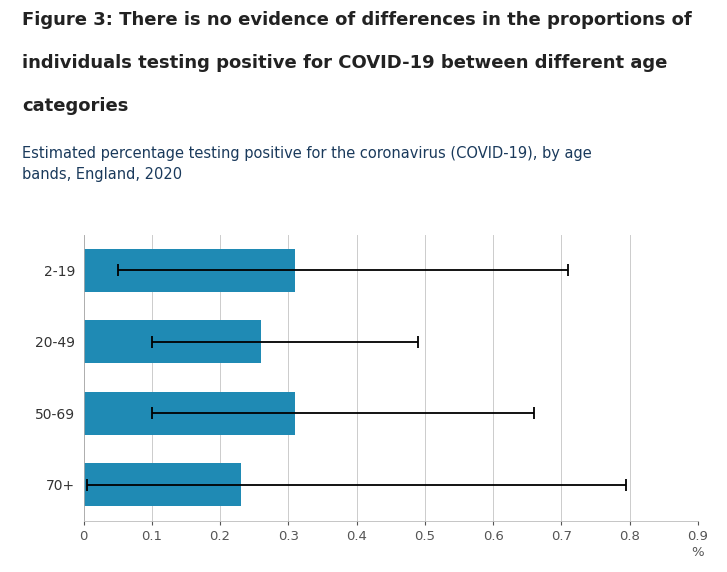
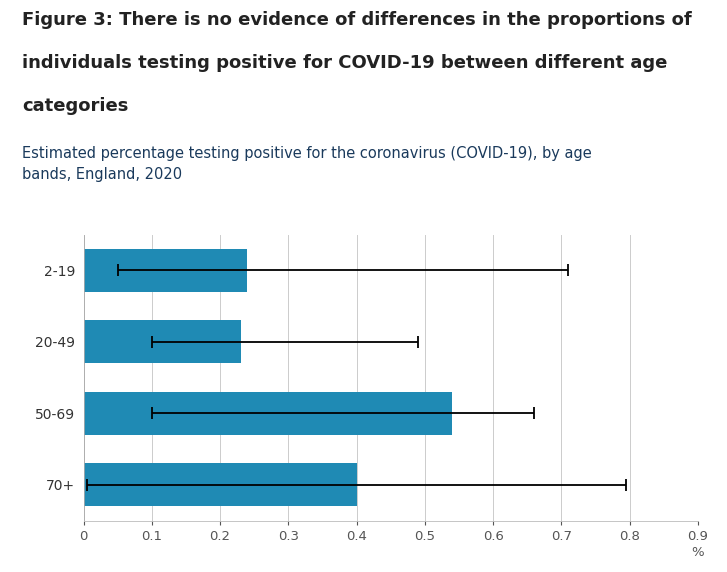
2-19: 0.31 -> 0.24
20-49: 0.26 -> 0.23
50-69: 0.31 -> 0.54
70+: 0.23 -> 0.40
